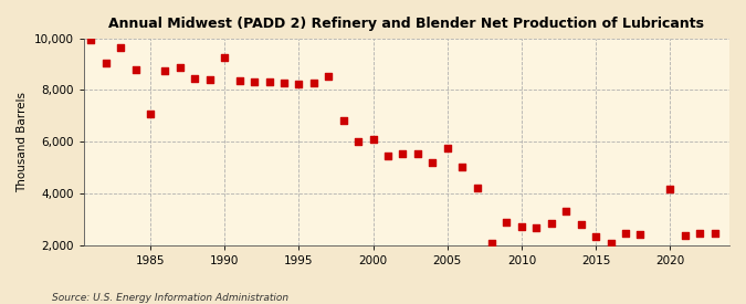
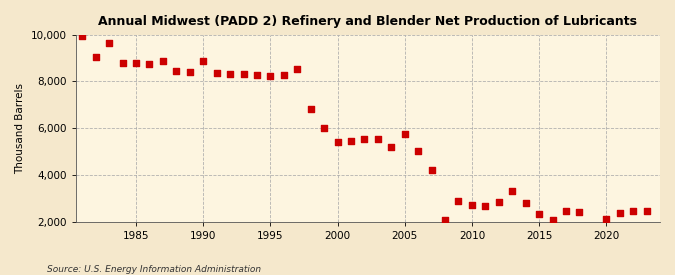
1985: 7,100 -> 8,780
1990: 9,250 -> 8,870
2000: 6,100 -> 5,400
2020: 4,150 -> 2,100
